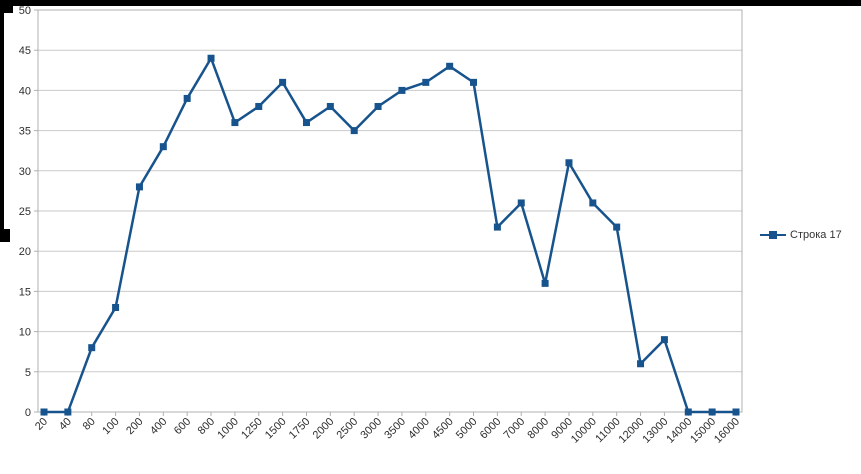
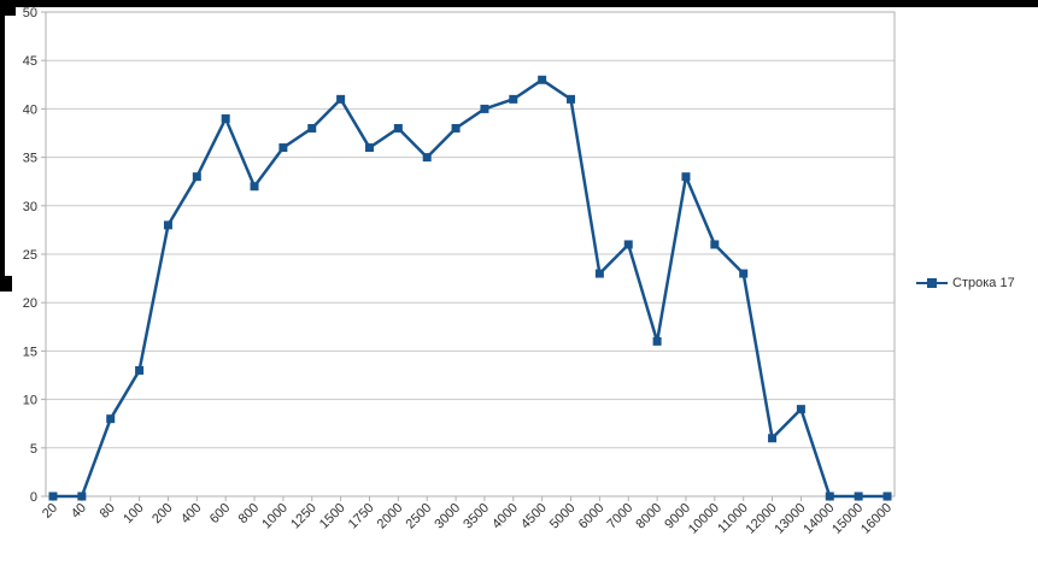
800: 44 -> 32
9000: 31 -> 33
